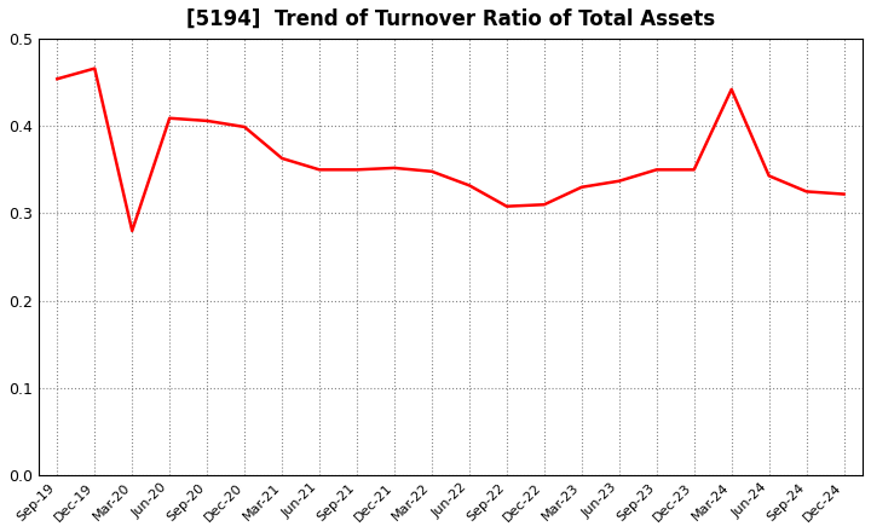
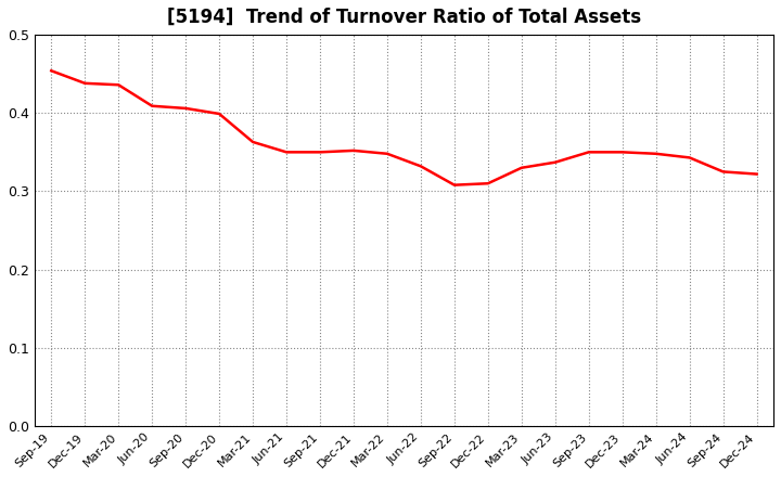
Dec-19: 0.466 -> 0.438
Mar-20: 0.280 -> 0.436
Mar-24: 0.442 -> 0.348
